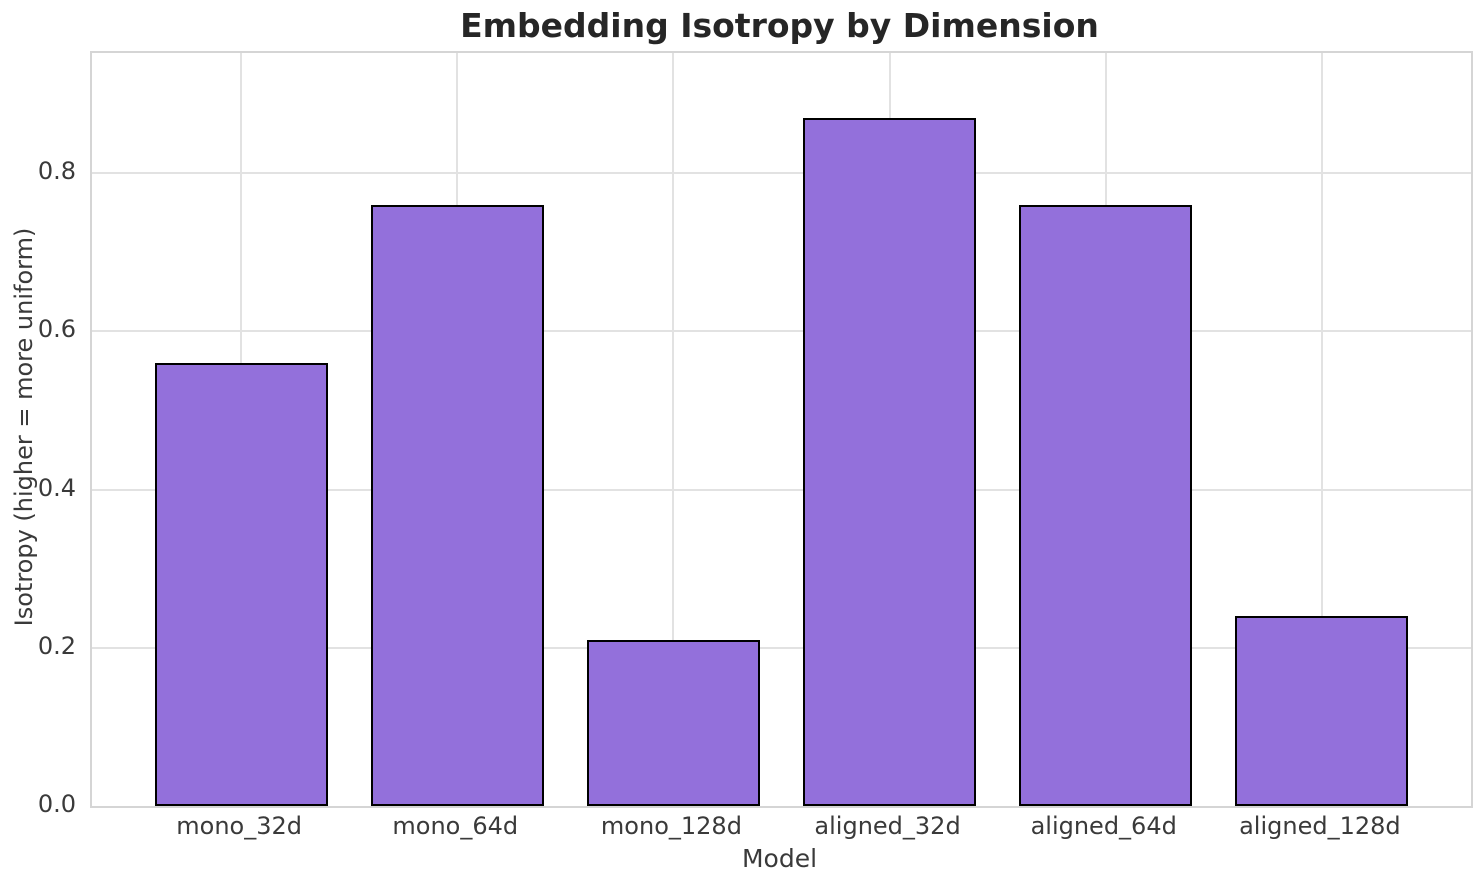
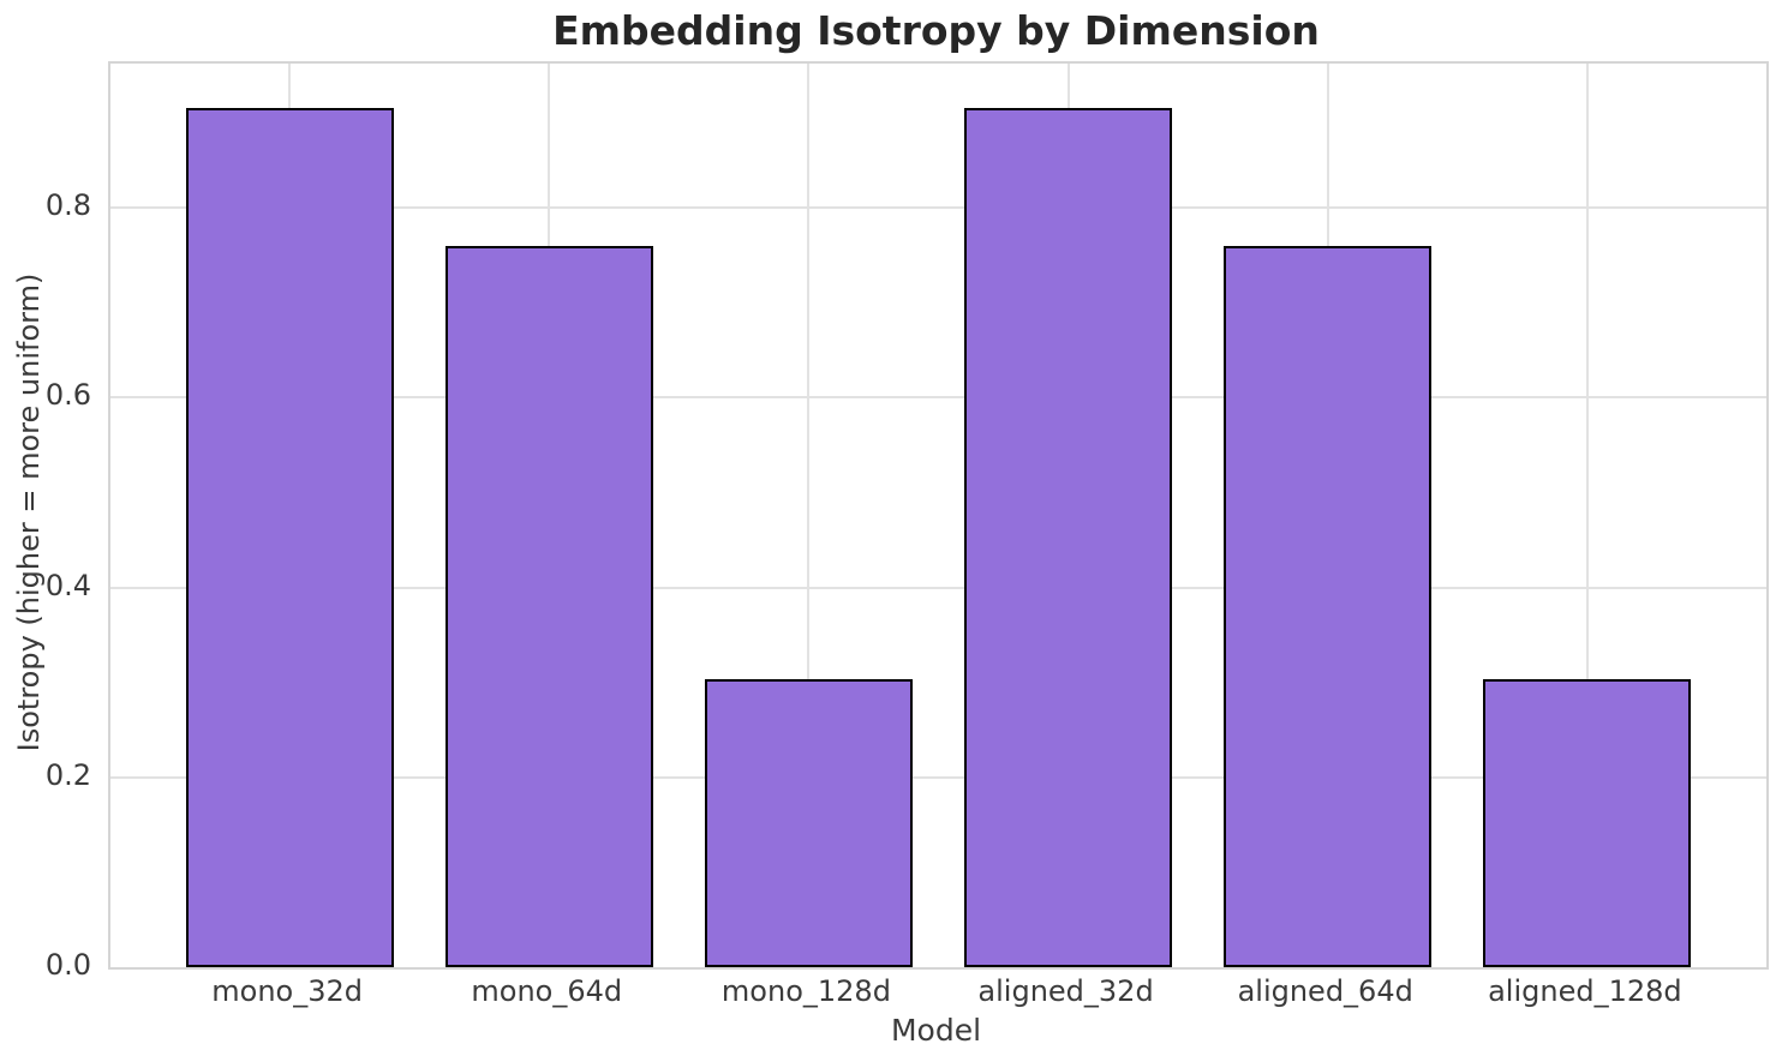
mono_32d: 0.56 -> 0.91
mono_128d: 0.21 -> 0.30
aligned_32d: 0.87 -> 0.91
aligned_128d: 0.24 -> 0.30
